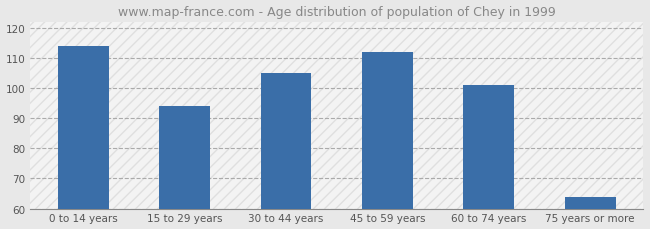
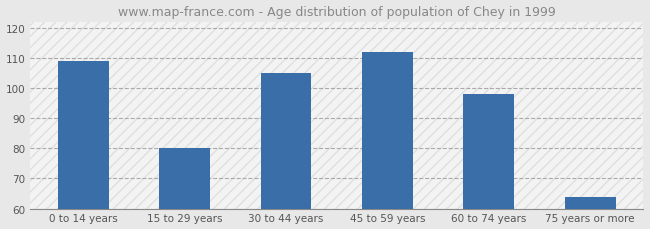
0 to 14 years: 114 -> 109
15 to 29 years: 94 -> 80
60 to 74 years: 101 -> 98
